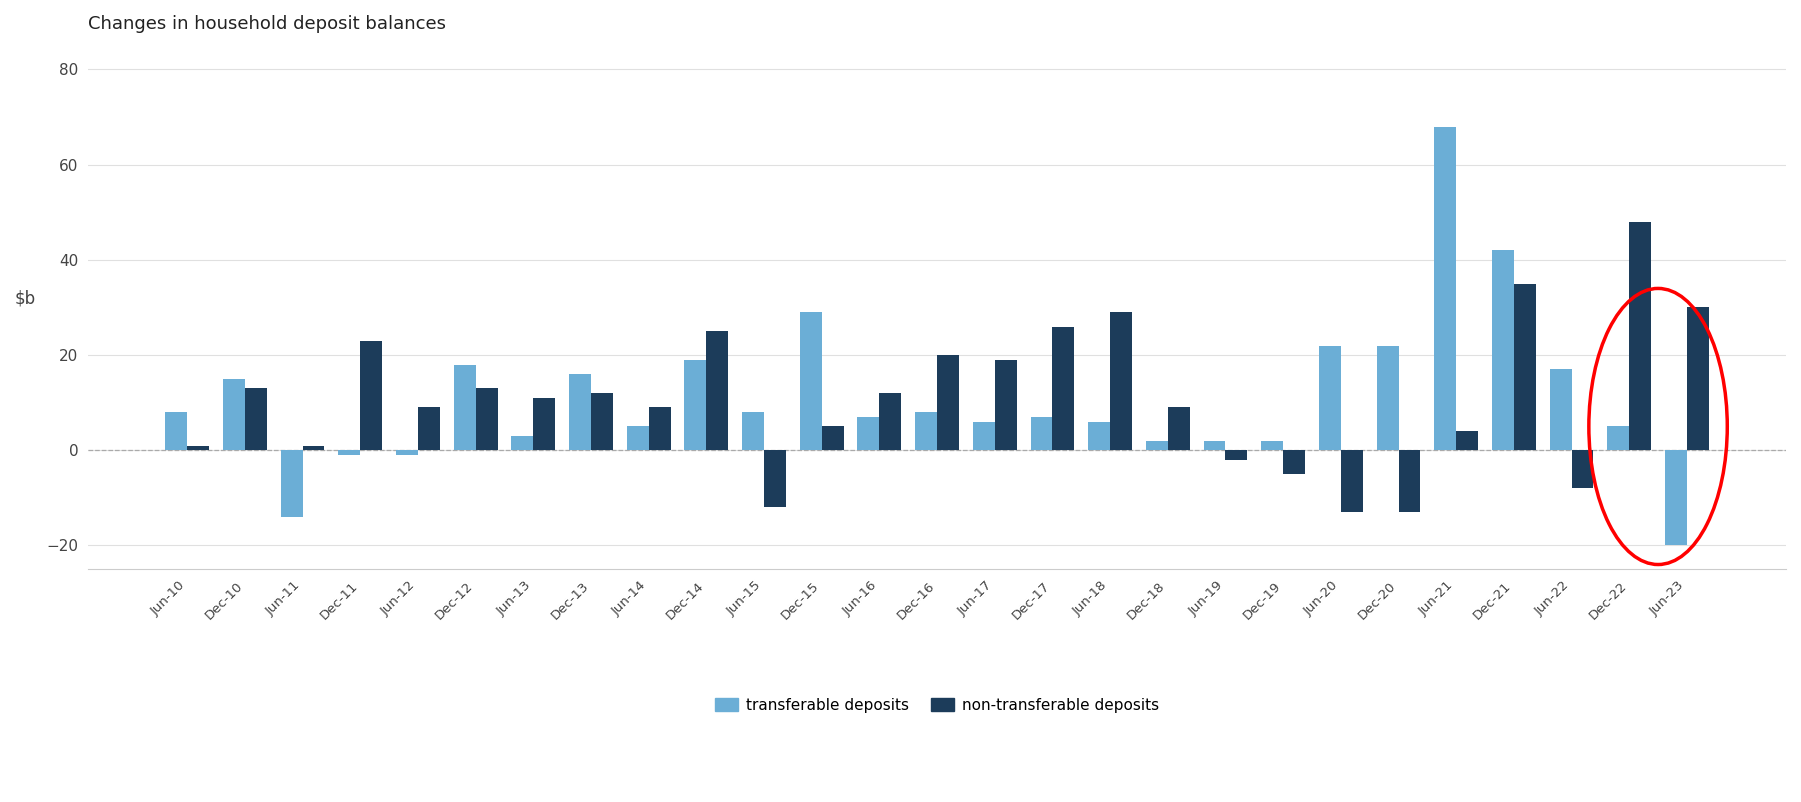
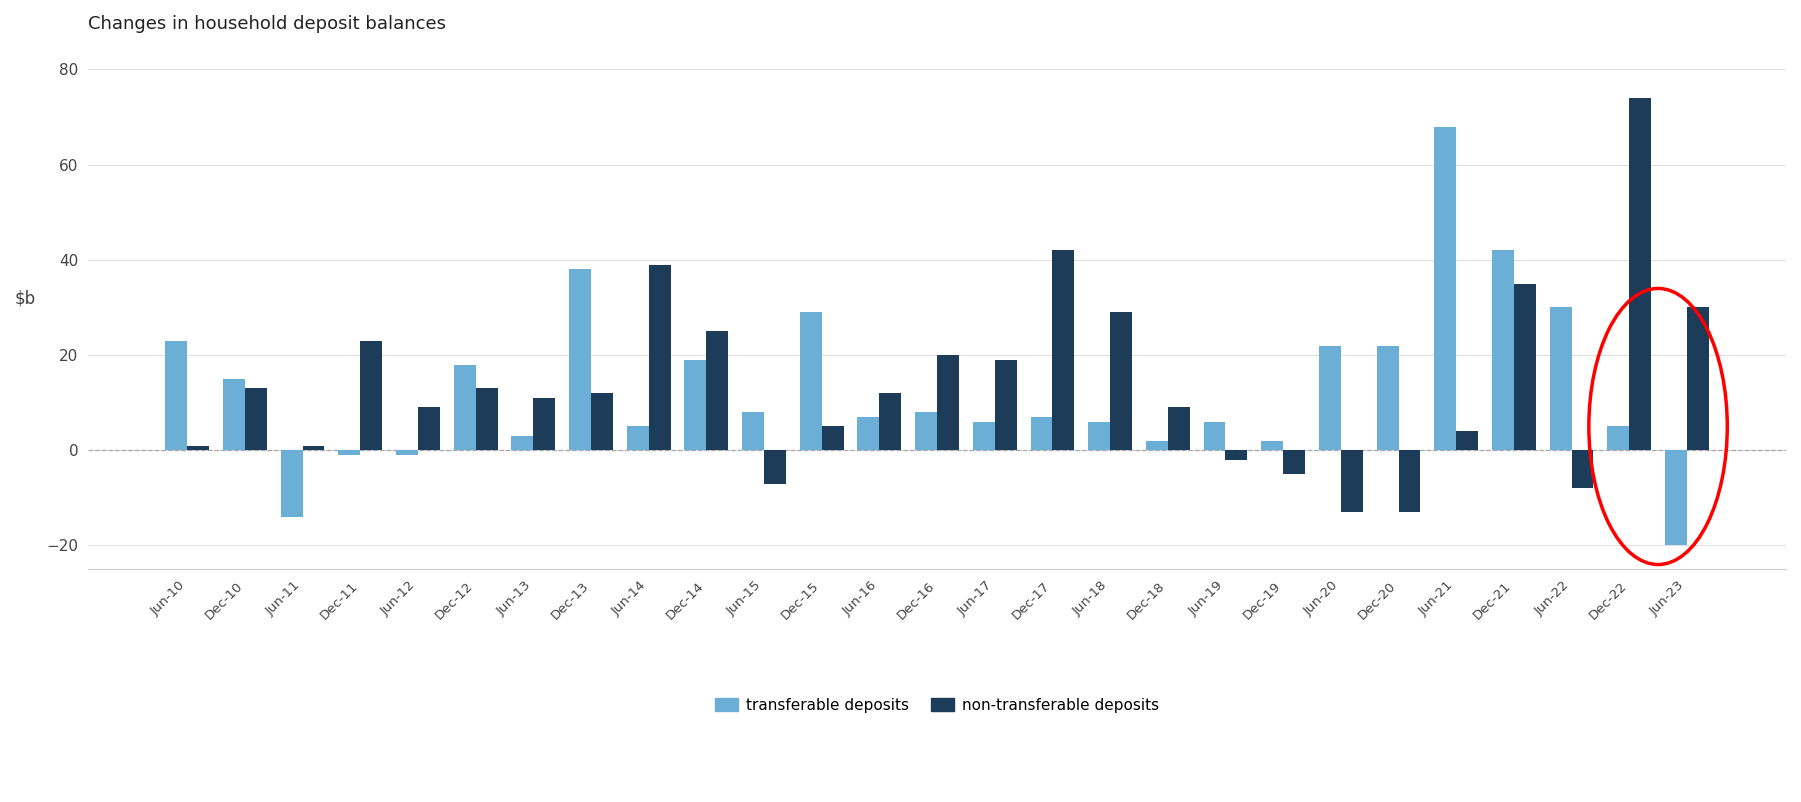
transferable deposits/Jun-10: 8 -> 23
transferable deposits/Dec-13: 16 -> 38
non-transferable deposits/Jun-14: 9 -> 39
non-transferable deposits/Jun-15: -12 -> -7
non-transferable deposits/Dec-17: 26 -> 42
transferable deposits/Jun-19: 2 -> 6
transferable deposits/Jun-22: 17 -> 30
non-transferable deposits/Dec-22: 48 -> 74
